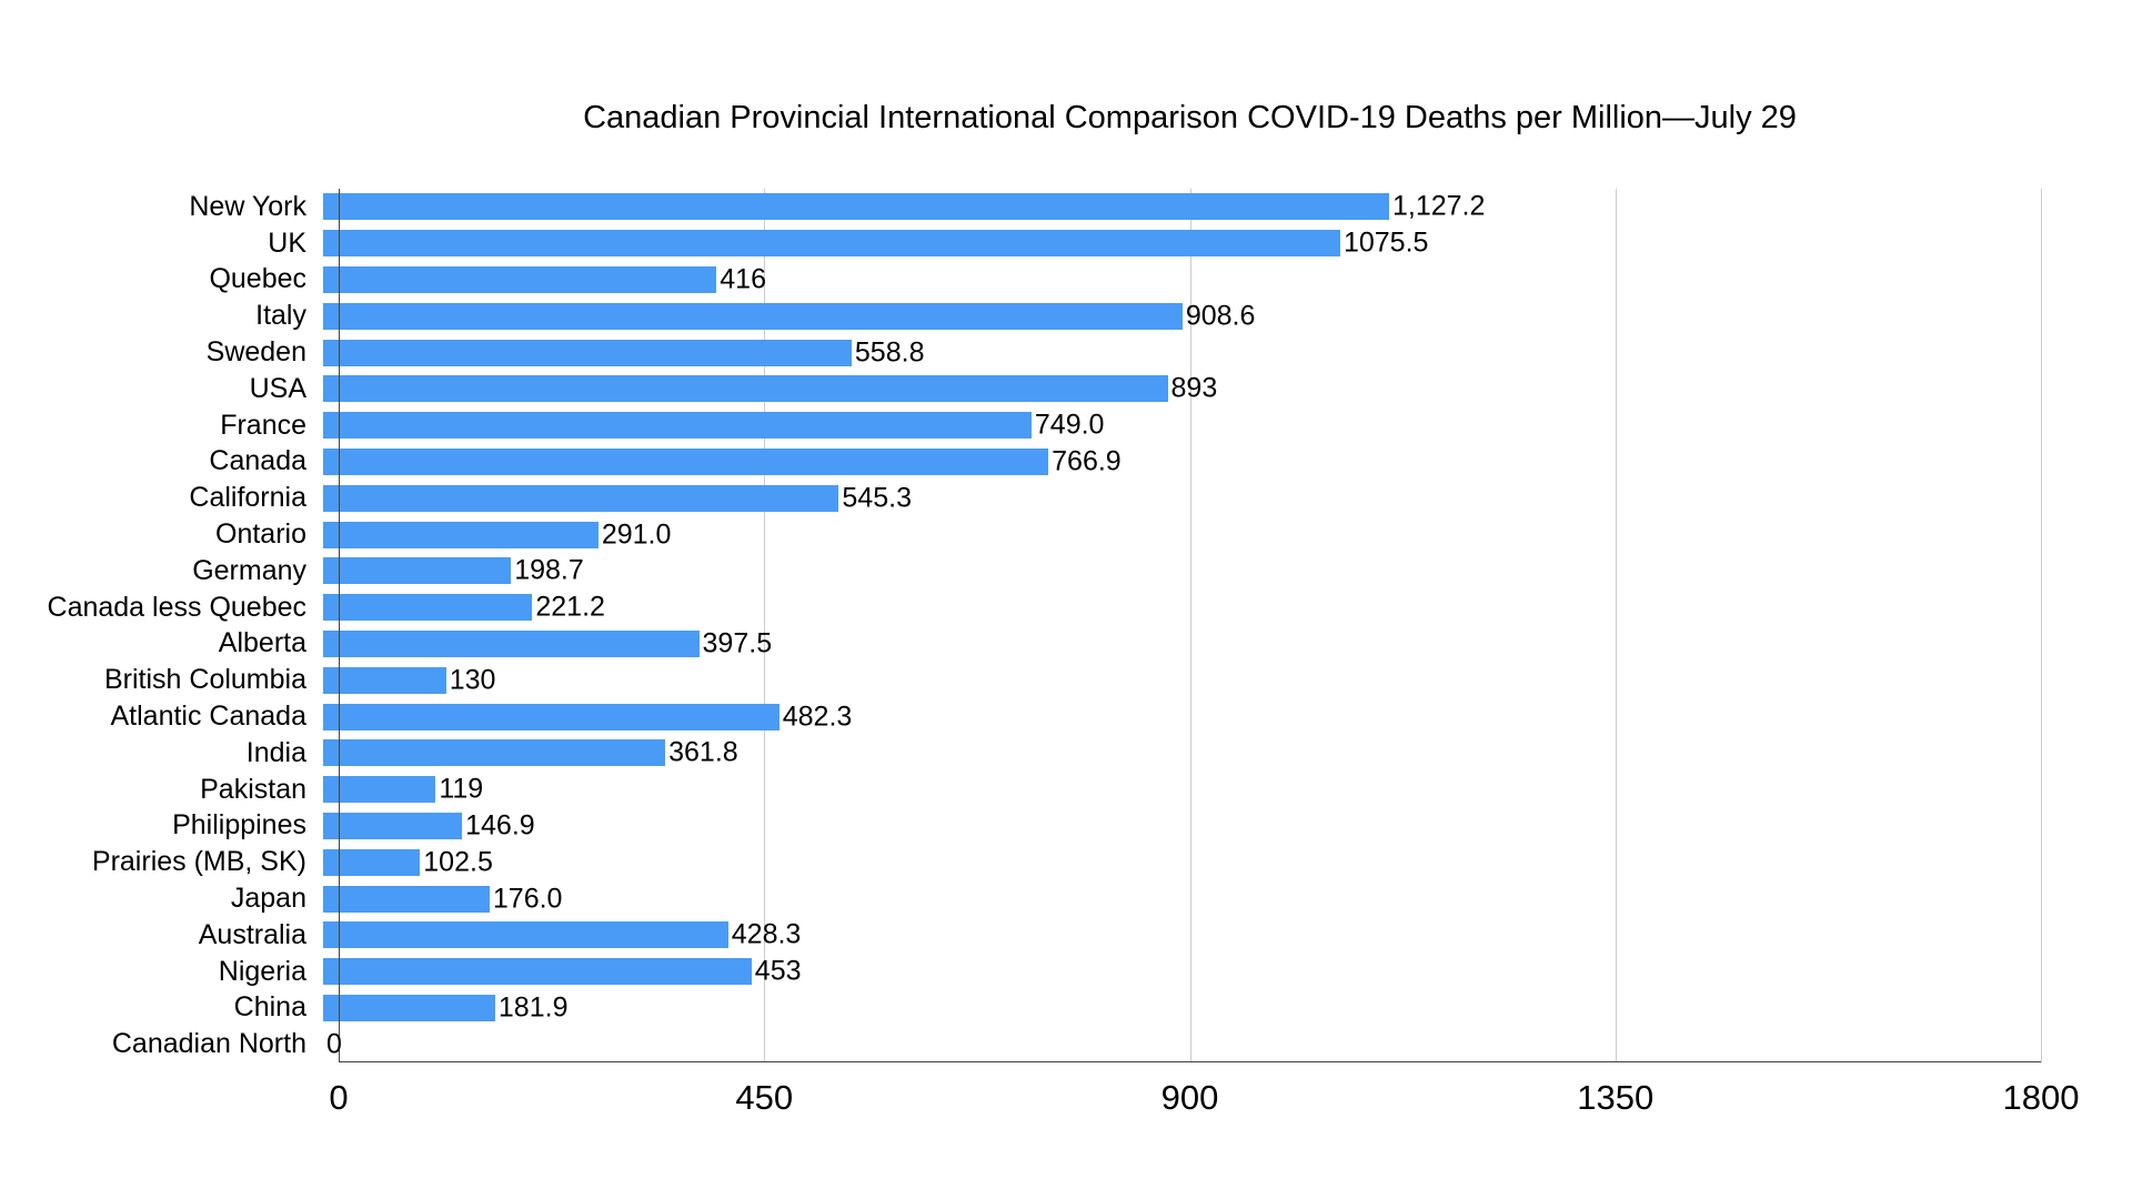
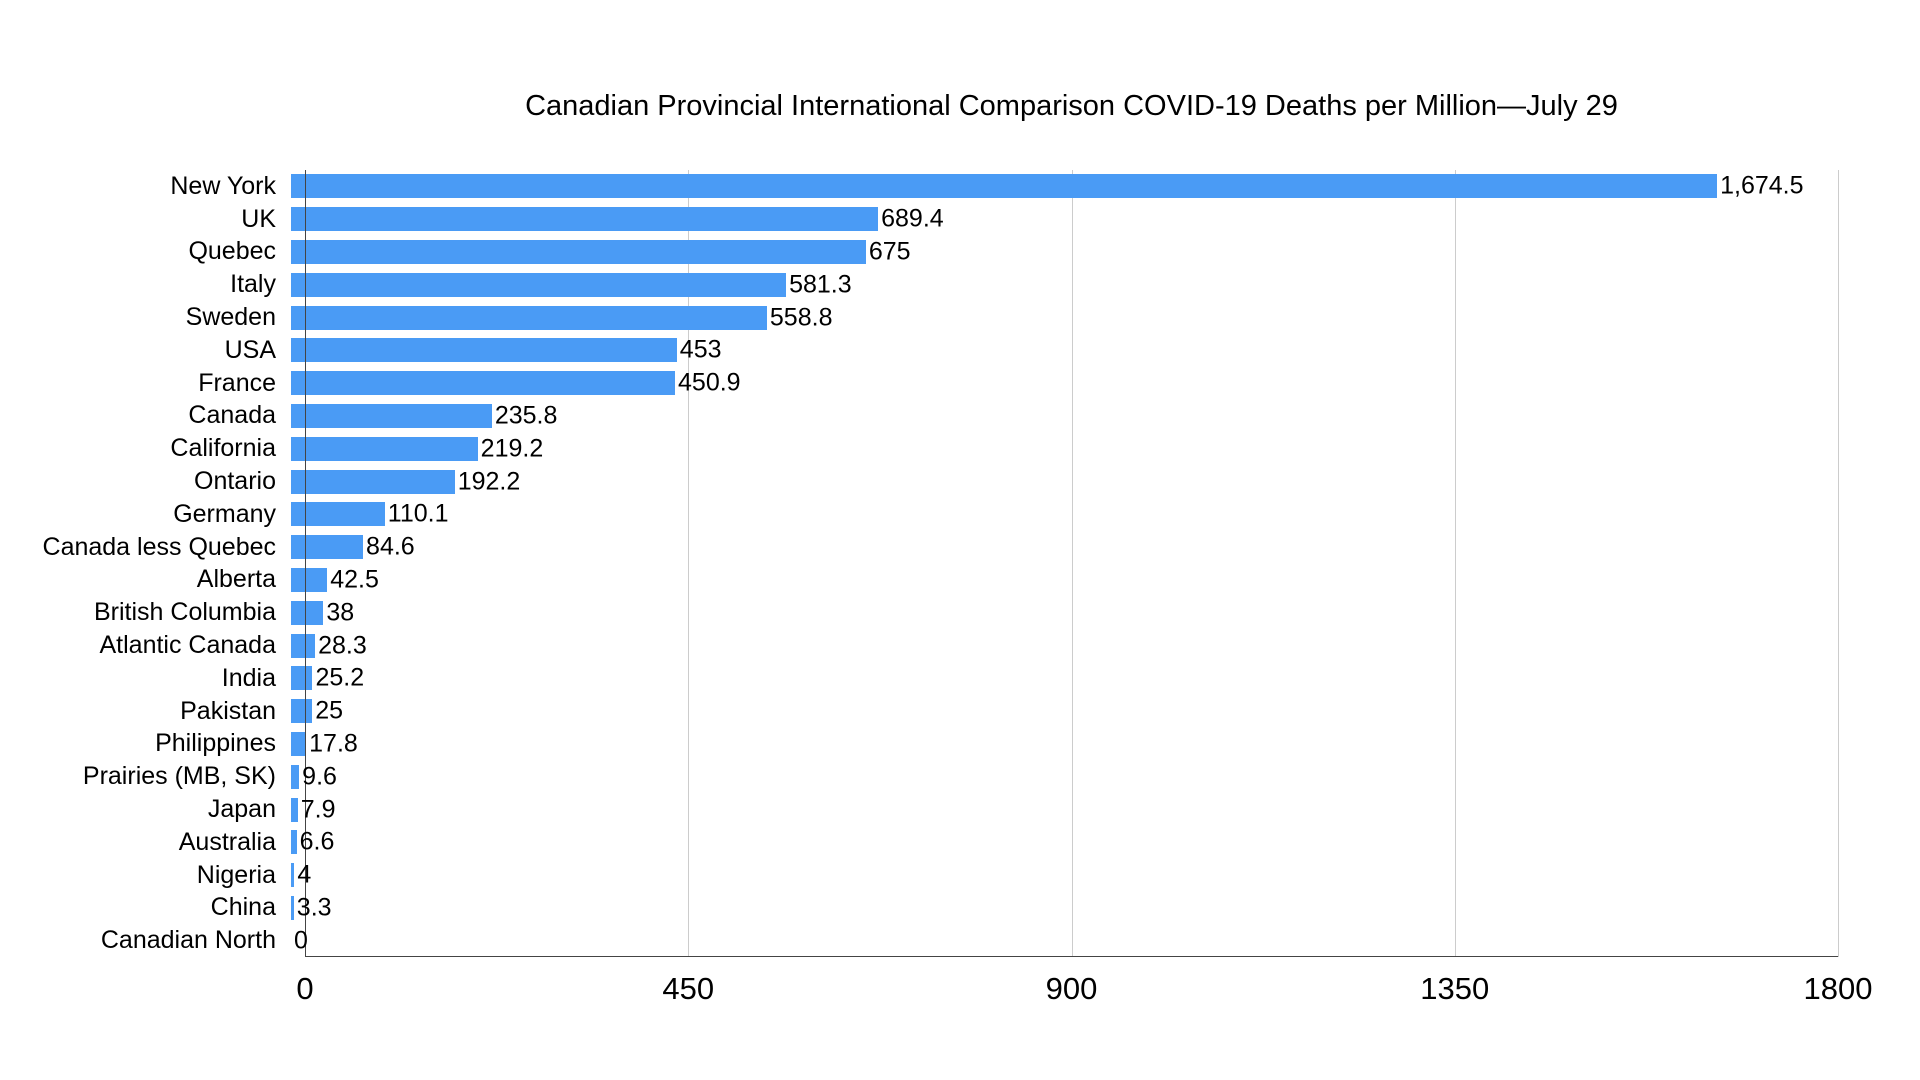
New York: 1,127.2 -> 1,674.5
UK: 1075.5 -> 689.4
Quebec: 416 -> 675
Italy: 908.6 -> 581.3
USA: 893 -> 453
France: 749.0 -> 450.9
Canada: 766.9 -> 235.8
California: 545.3 -> 219.2
Ontario: 291.0 -> 192.2
Germany: 198.7 -> 110.1
Canada less Quebec: 221.2 -> 84.6
Alberta: 397.5 -> 42.5
British Columbia: 130 -> 38
Atlantic Canada: 482.3 -> 28.3
India: 361.8 -> 25.2
Pakistan: 119 -> 25
Philippines: 146.9 -> 17.8
Prairies (MB, SK): 102.5 -> 9.6
Japan: 176.0 -> 7.9
Australia: 428.3 -> 6.6
Nigeria: 453 -> 4
China: 181.9 -> 3.3
